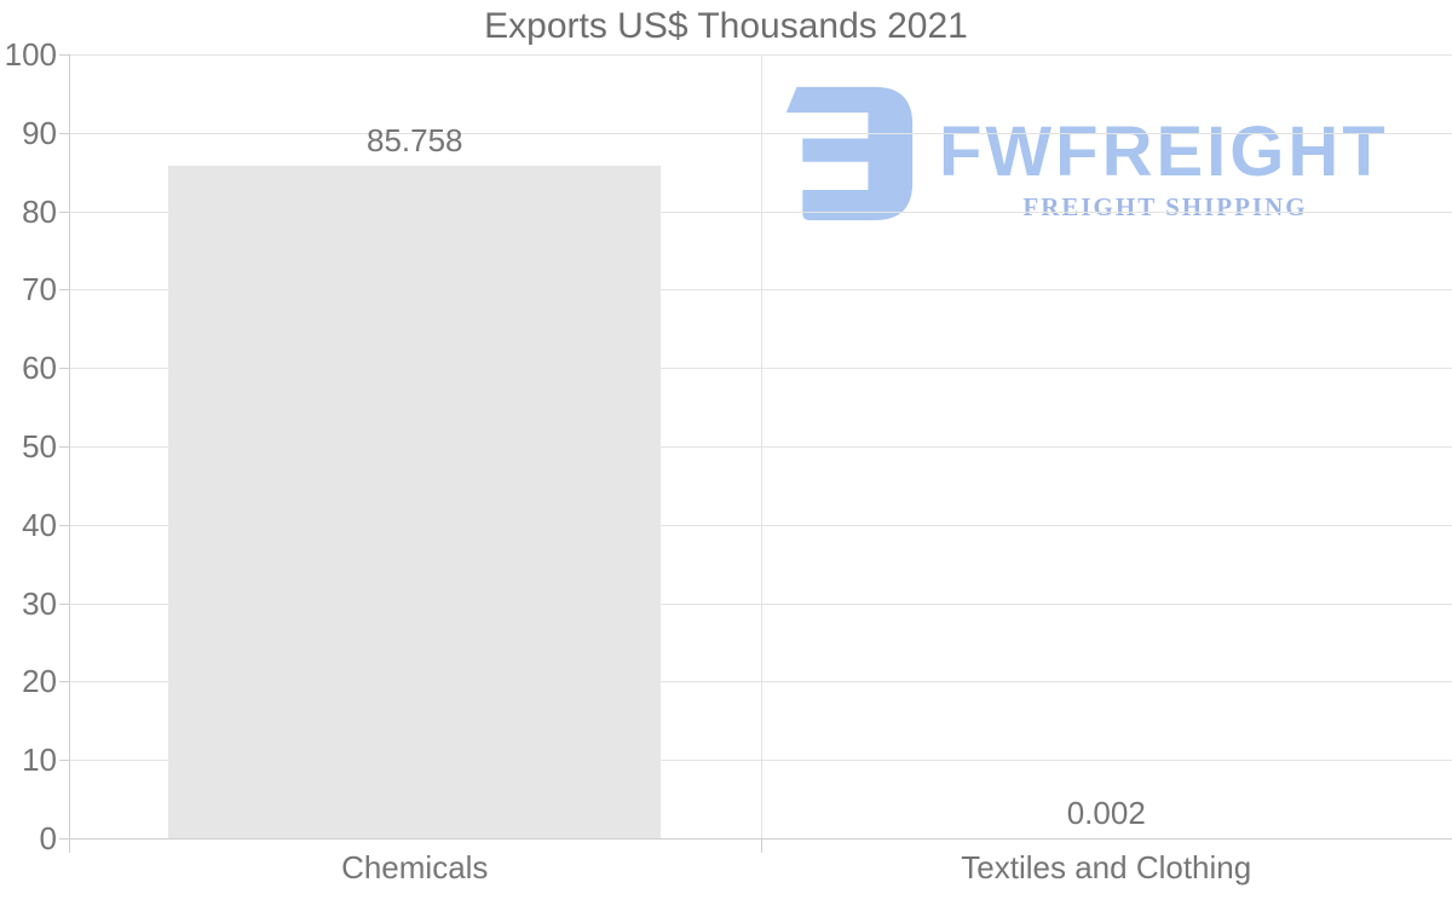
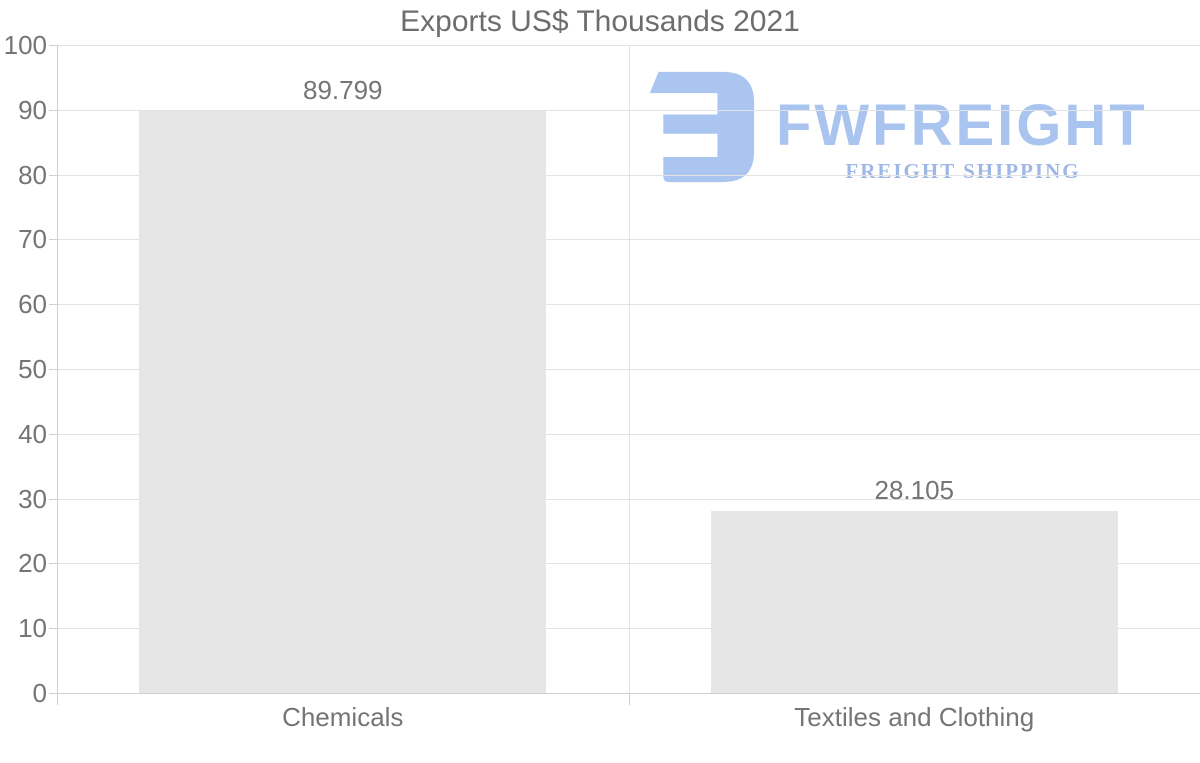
Chemicals: 85.758 -> 89.799
Textiles and Clothing: 0.002 -> 28.105
